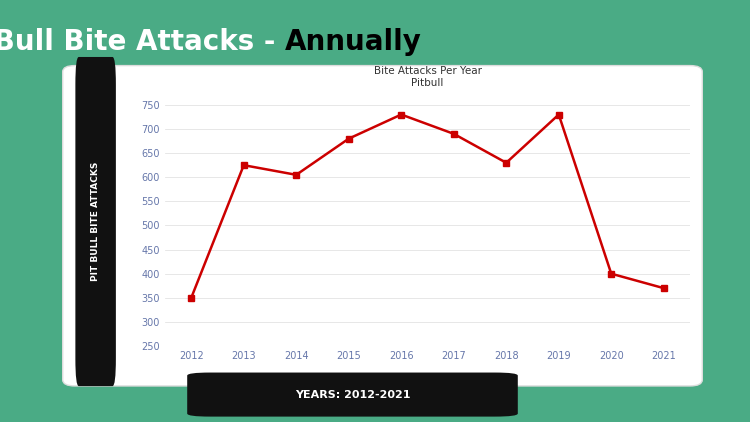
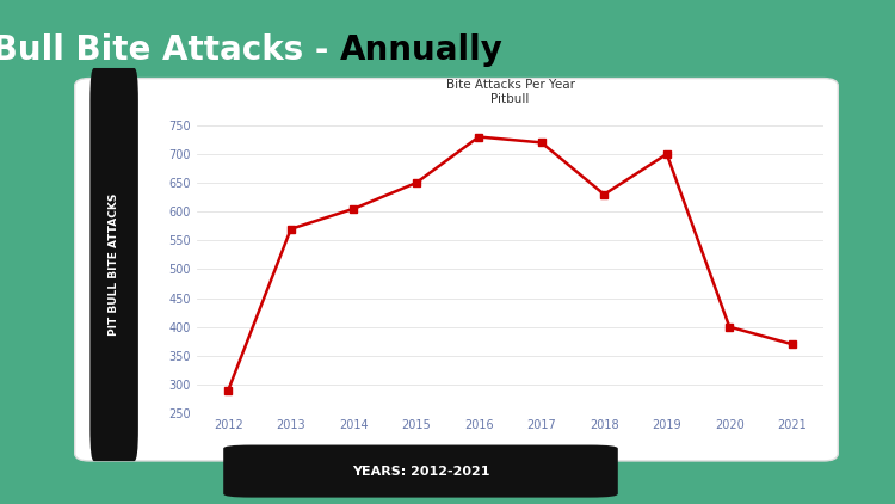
2012: 350 -> 290
2013: 625 -> 570
2015: 680 -> 650
2017: 690 -> 720
2019: 730 -> 700
